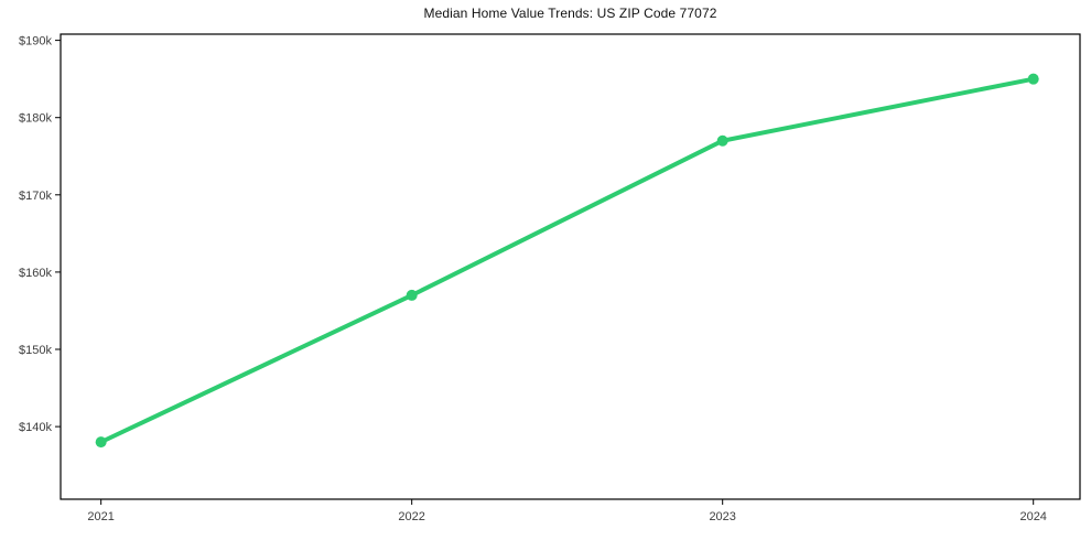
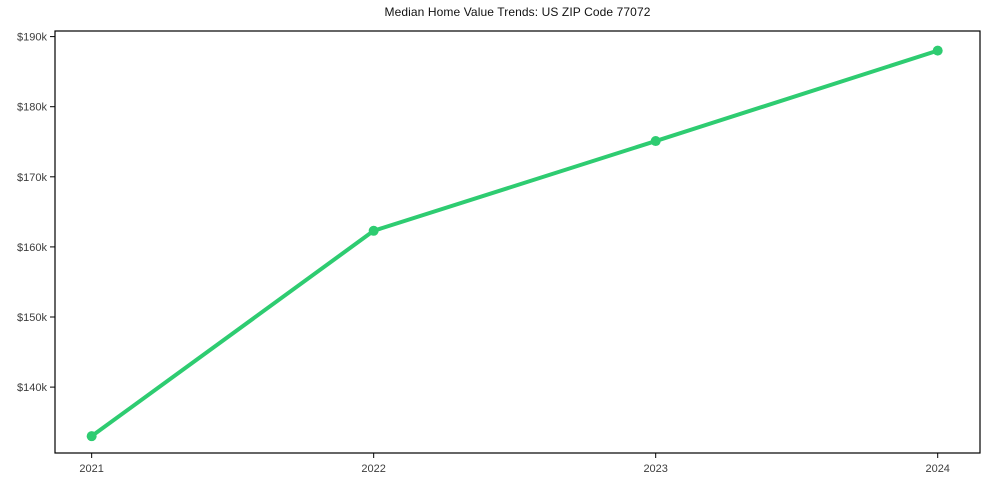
2021: $138k -> $133k
2022: $157k -> $162k
2023: $177k -> $175k
2024: $185k -> $188k
